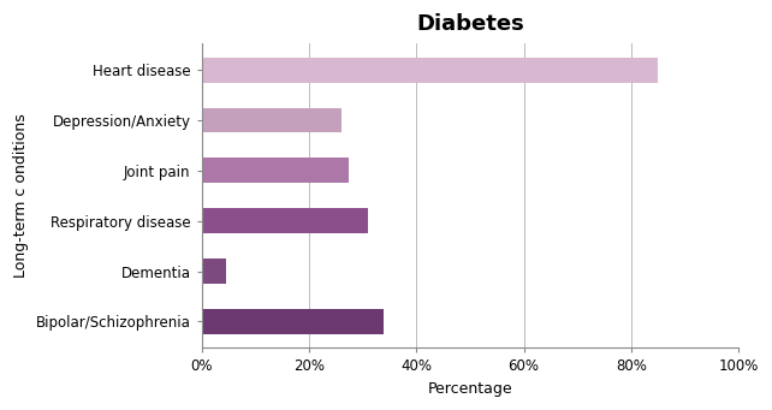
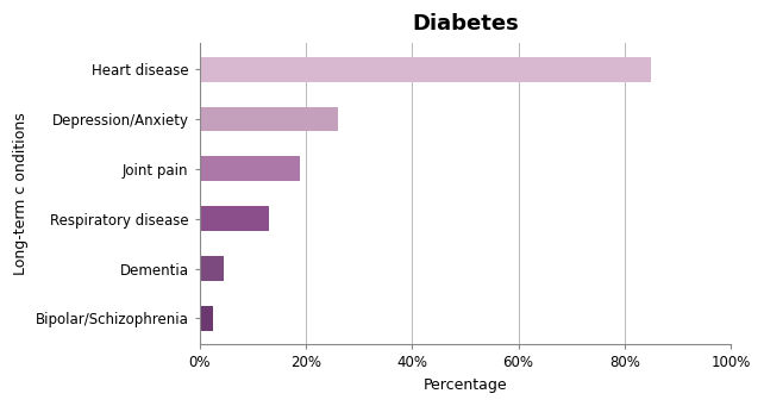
Joint pain: 27.5% -> 19.0%
Respiratory disease: 31.0% -> 13.0%
Bipolar/Schizophrenia: 34.0% -> 2.5%
